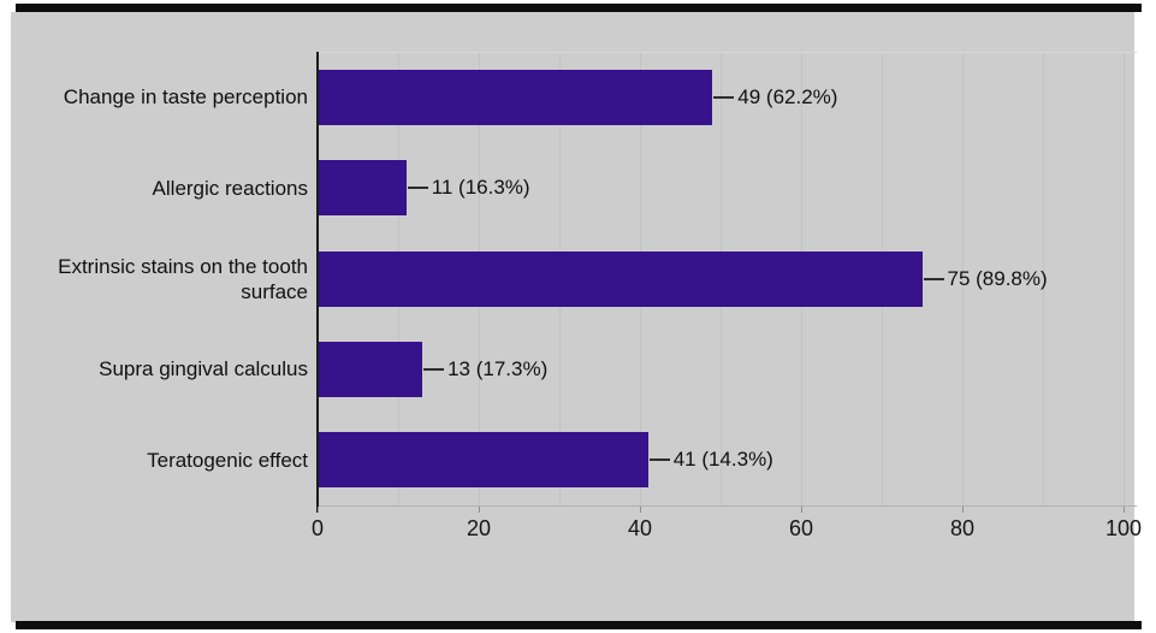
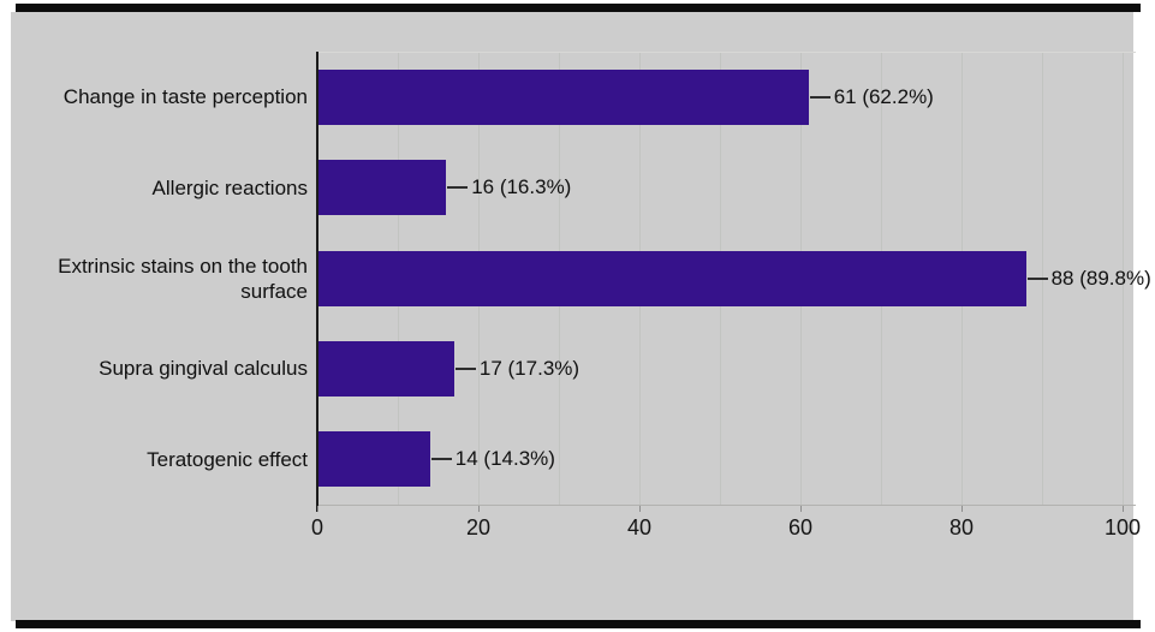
Change in taste perception: 49 -> 61
Allergic reactions: 11 -> 16
Extrinsic stains on the tooth surface: 75 -> 88
Supra gingival calculus: 13 -> 17
Teratogenic effect: 41 -> 14
